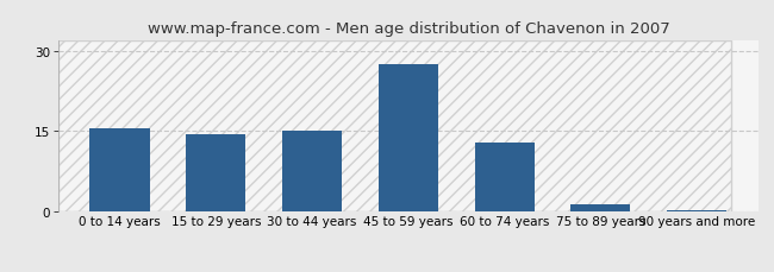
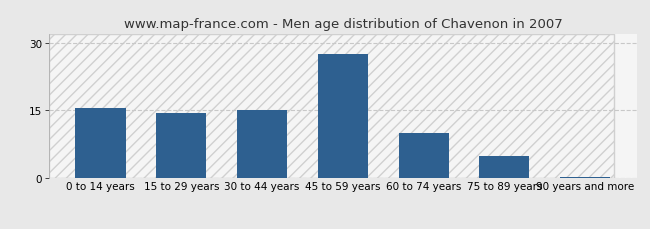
60 to 74 years: 13.0 -> 10.0
75 to 89 years: 1.5 -> 5.0
